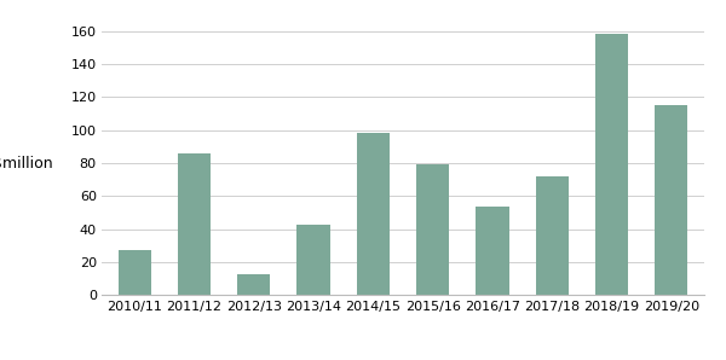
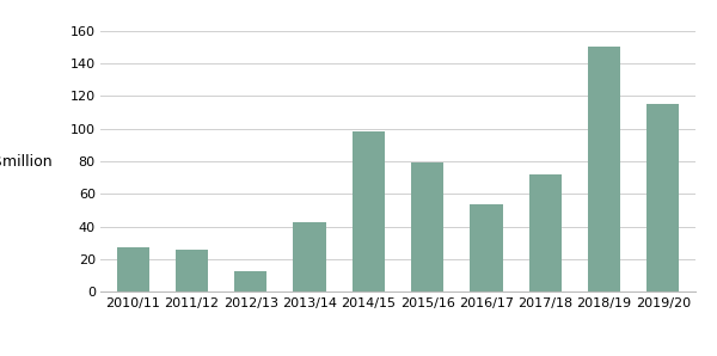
2011/12: 86 -> 26
2018/19: 158 -> 150
